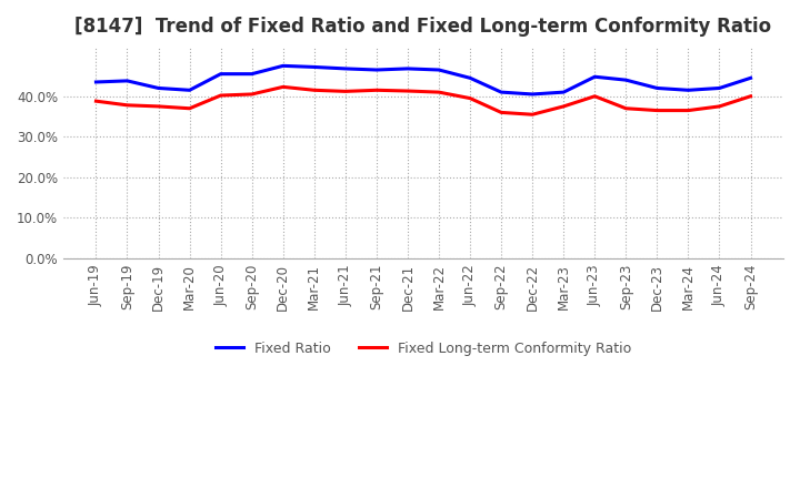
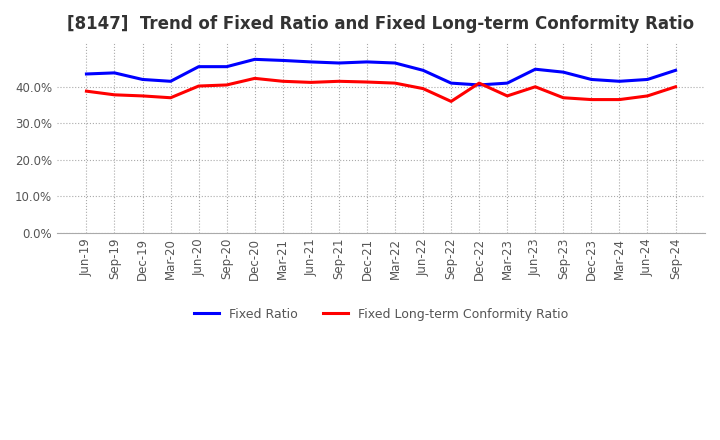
Fixed Long-term Conformity Ratio/Dec-22: 35.5% -> 41.0%
